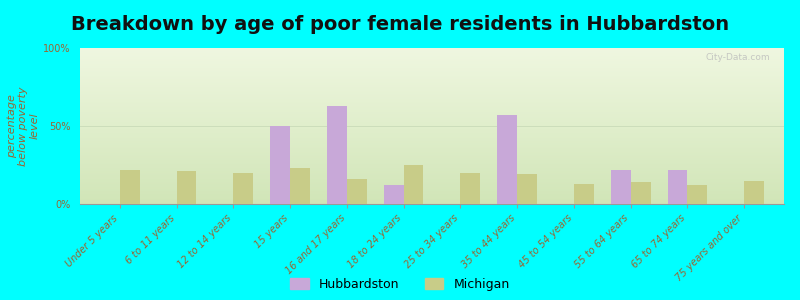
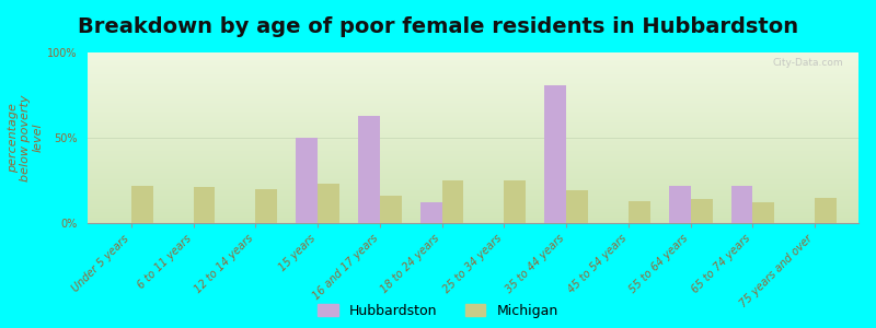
Michigan/25 to 34 years: 20% -> 25%
Hubbardston/35 to 44 years: 57% -> 81%
